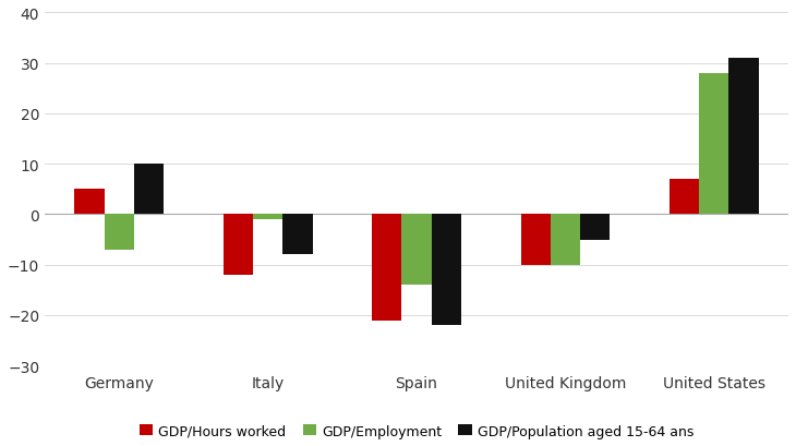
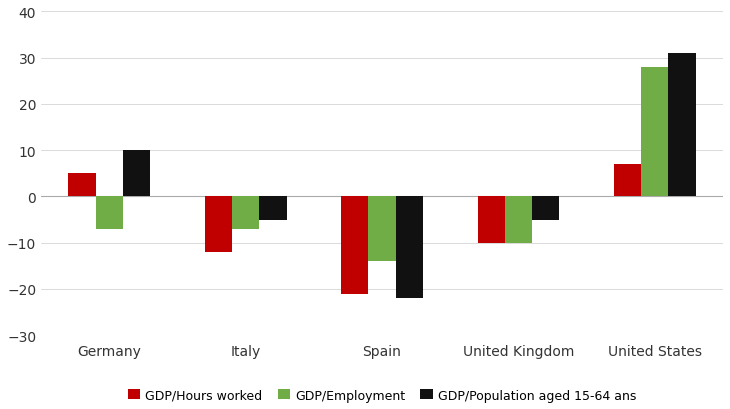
GDP/Employment/Italy: -1 -> -7
GDP/Population aged 15-64 ans/Italy: -8 -> -5
